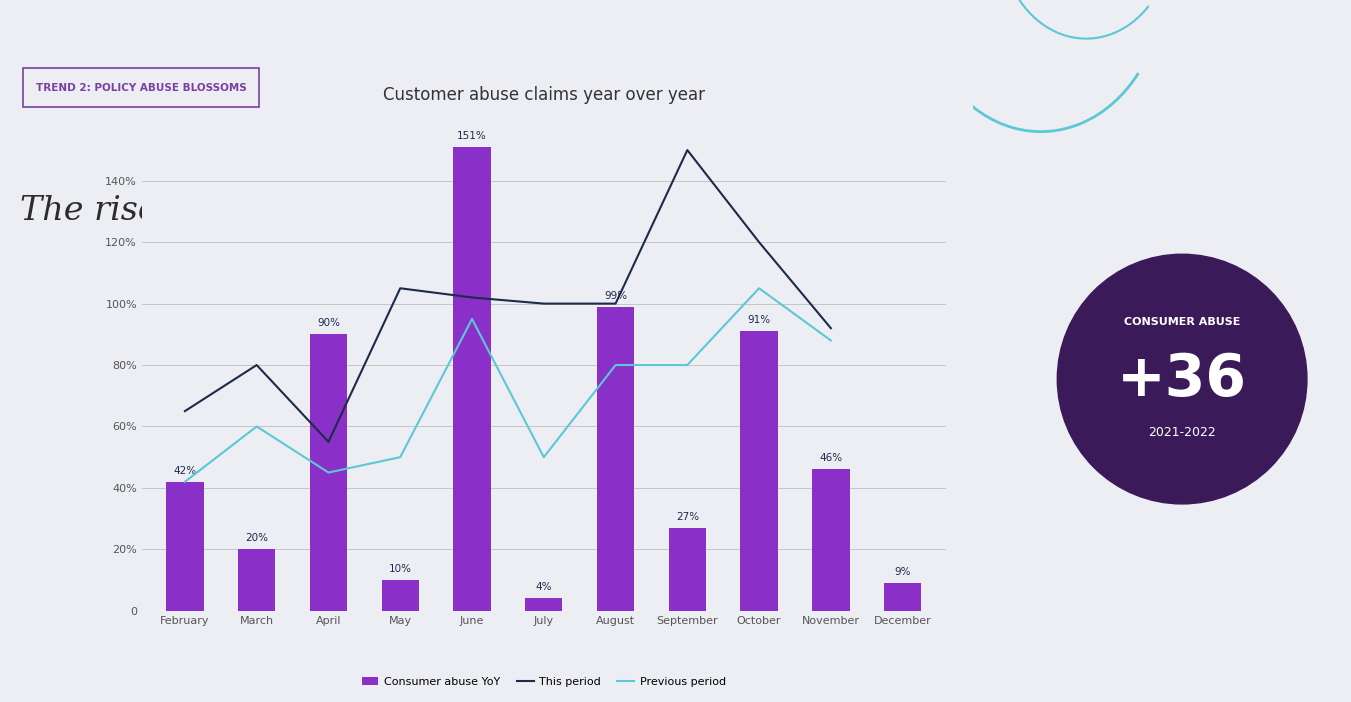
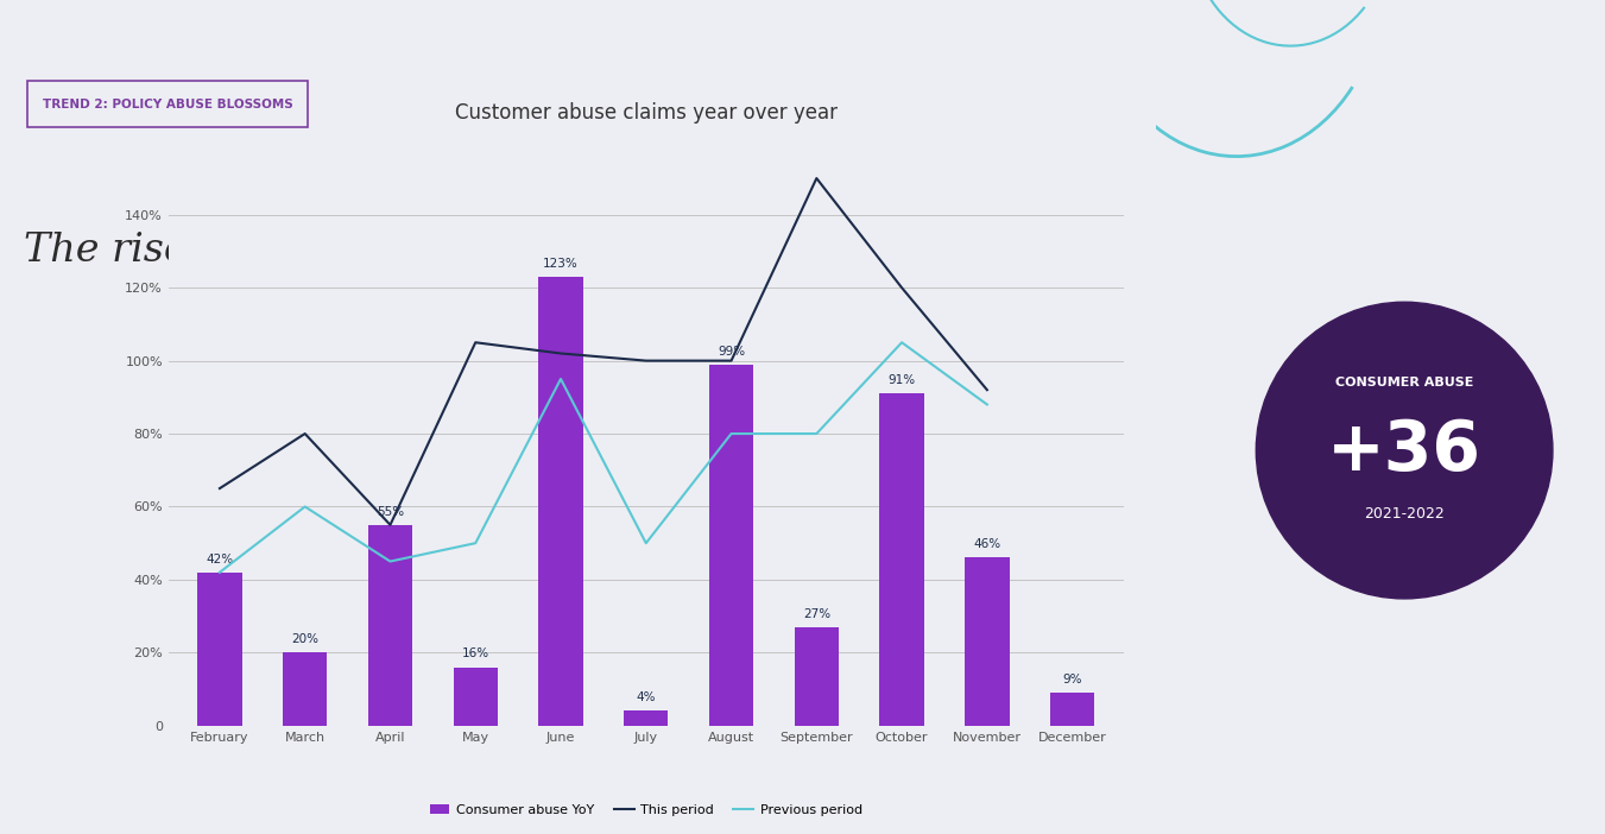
Consumer abuse YoY/April: 90% -> 55%
Consumer abuse YoY/May: 10% -> 16%
Consumer abuse YoY/June: 151% -> 123%
